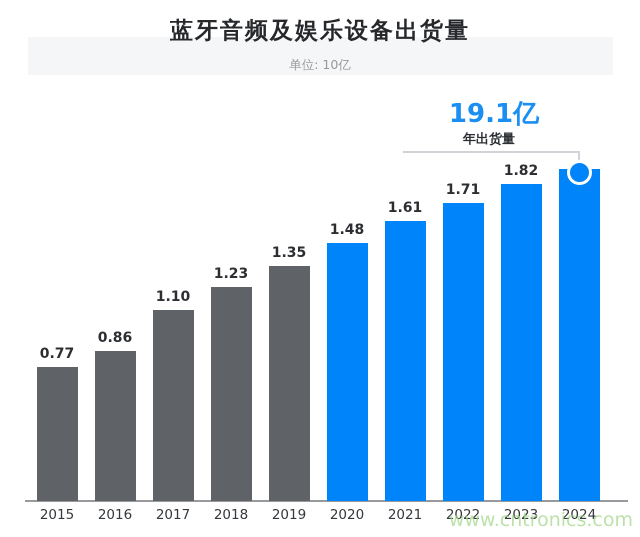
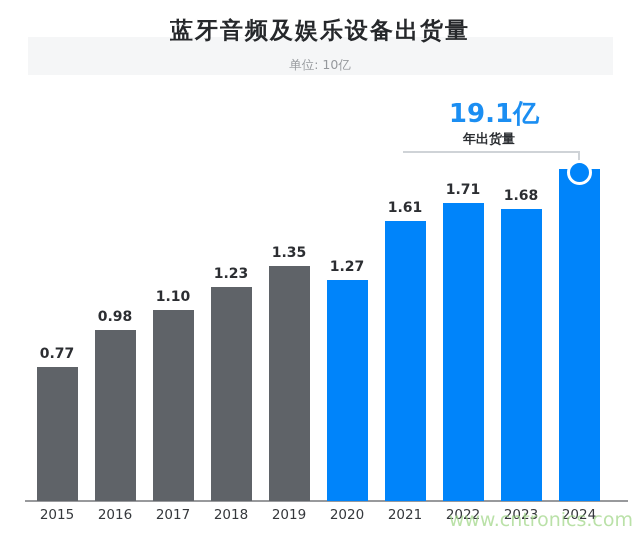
2016: 0.86 -> 0.98
2020: 1.48 -> 1.27
2023: 1.82 -> 1.68
